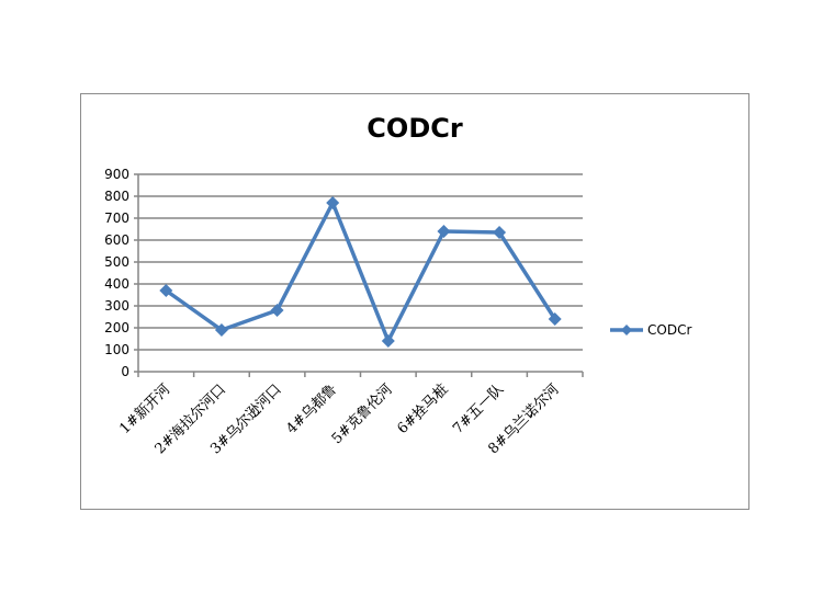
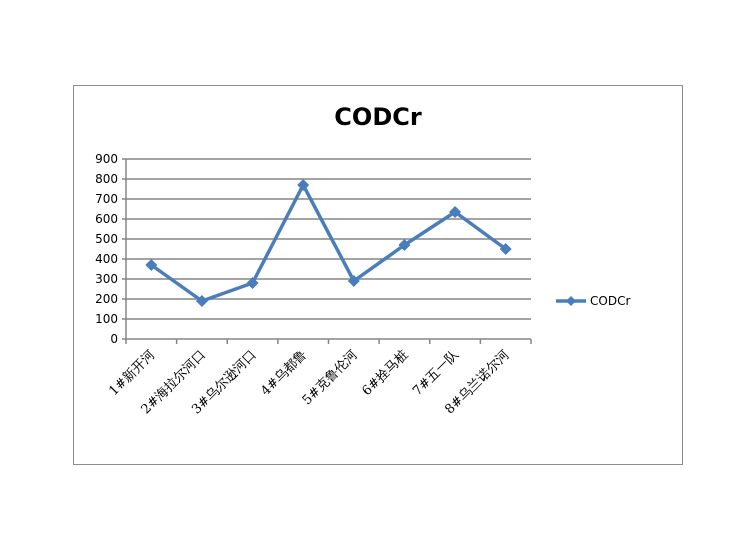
5#克鲁伦河: 140 -> 290
6#拴马桩: 640 -> 470
8#乌兰诺尔河: 240 -> 450
